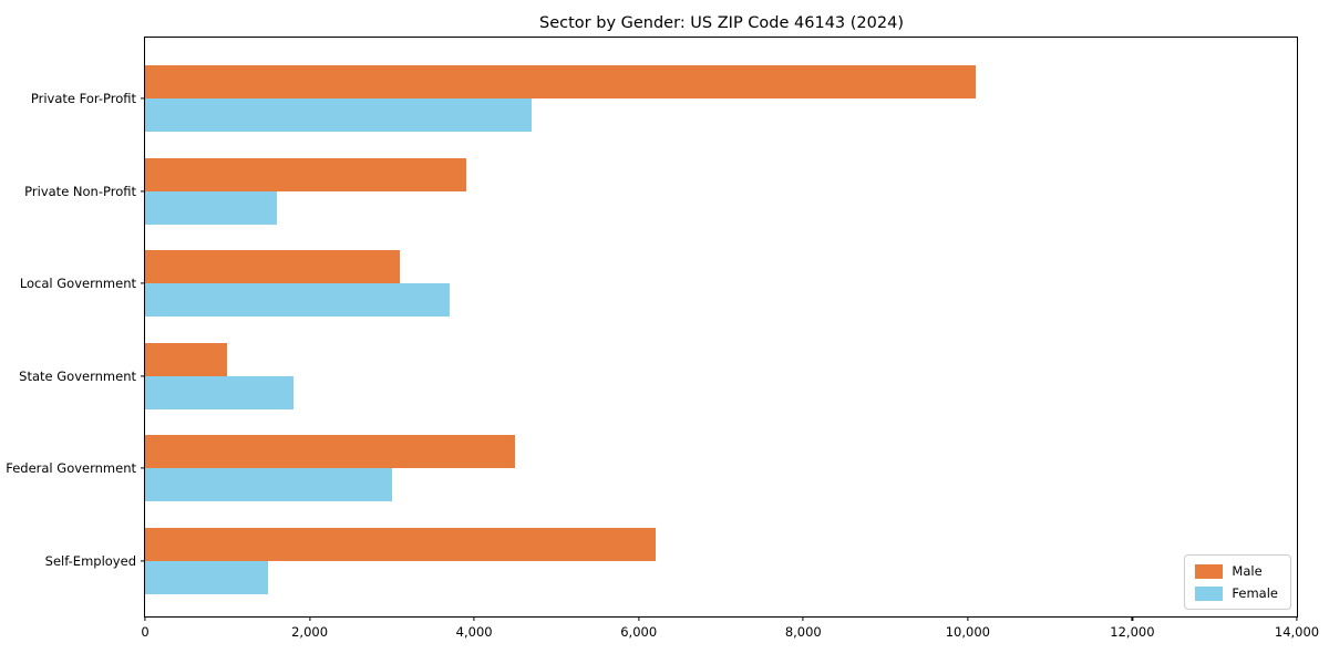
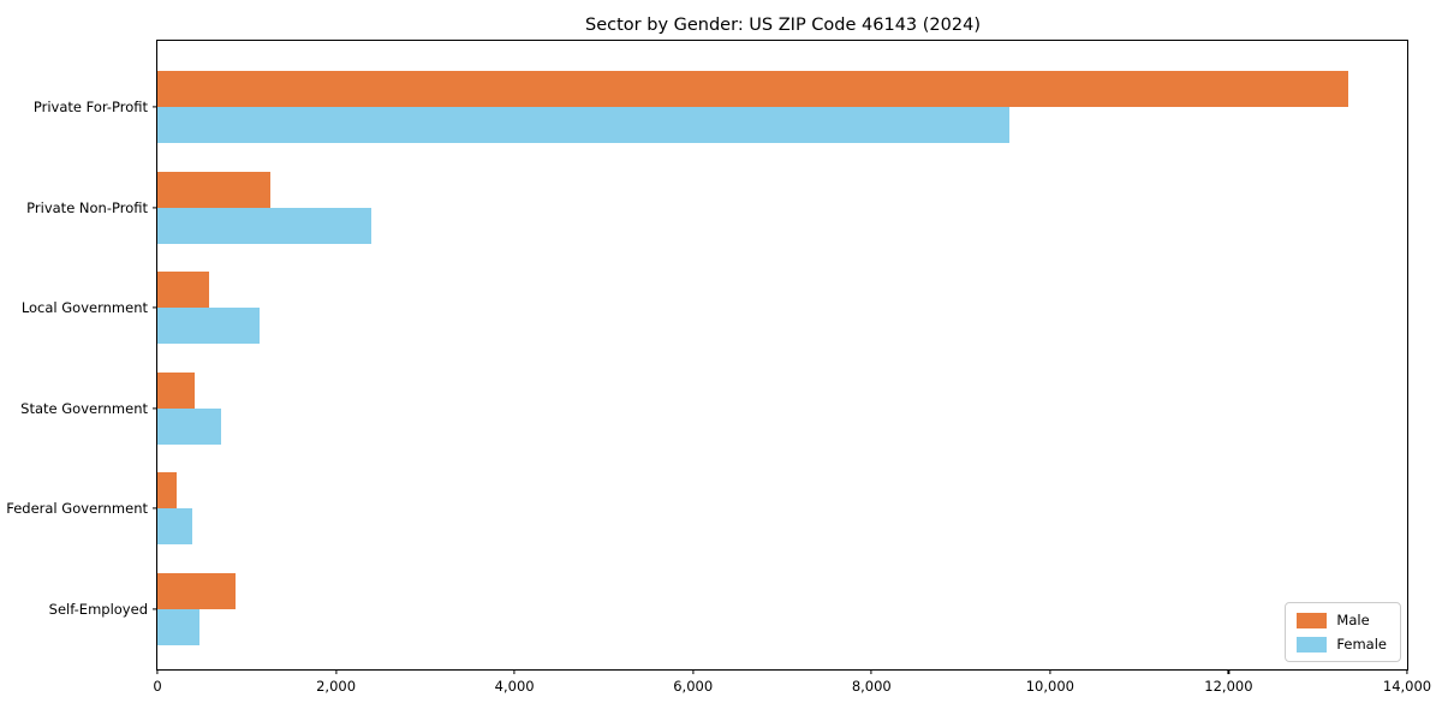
Male/Private For-Profit: 10100 -> 13300
Female/Private For-Profit: 4700 -> 9600
Male/Private Non-Profit: 3900 -> 1300
Female/Private Non-Profit: 1600 -> 2400
Male/Local Government: 3100 -> 600
Female/Local Government: 3700 -> 1200
Male/State Government: 1000 -> 400
Female/State Government: 1800 -> 700
Male/Federal Government: 4500 -> 200
Female/Federal Government: 3000 -> 400
Male/Self-Employed: 6200 -> 900
Female/Self-Employed: 1500 -> 500
